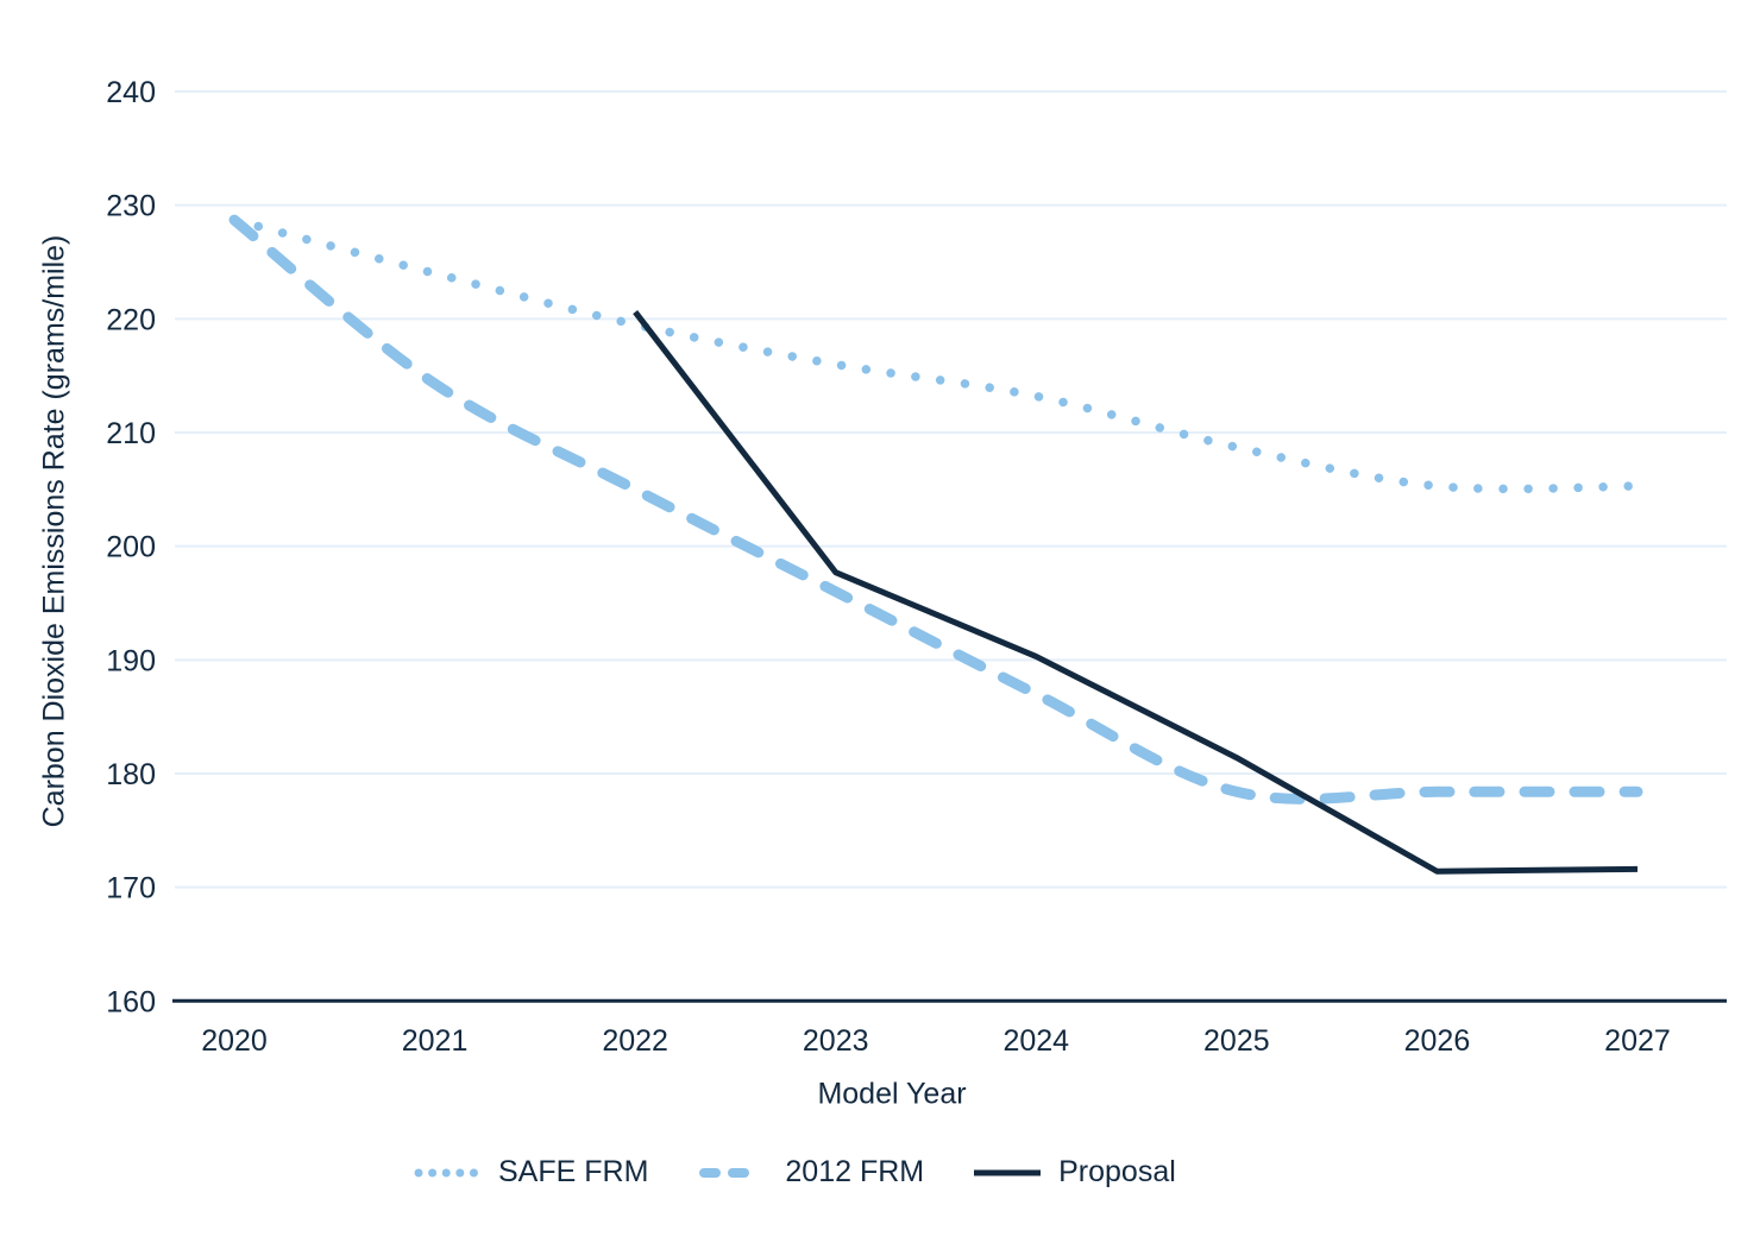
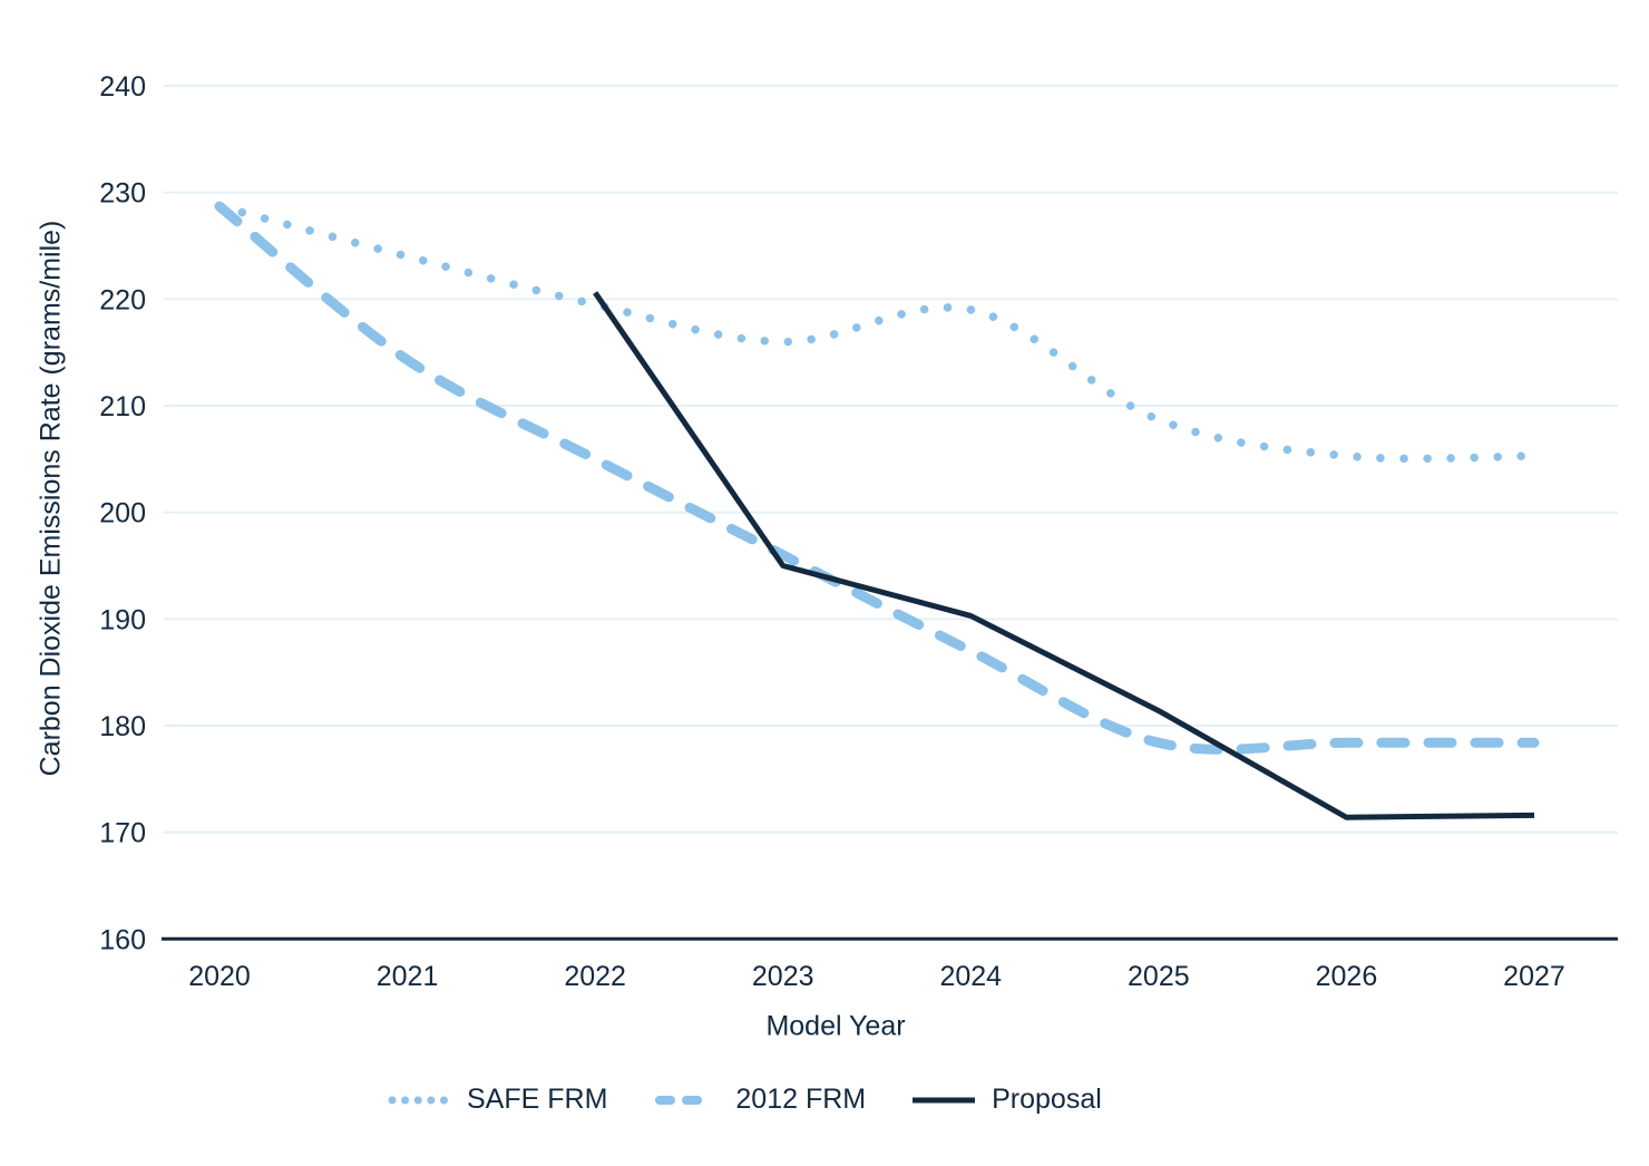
Proposal/2023: 198 -> 195
SAFE FRM/2024: 213 -> 219
